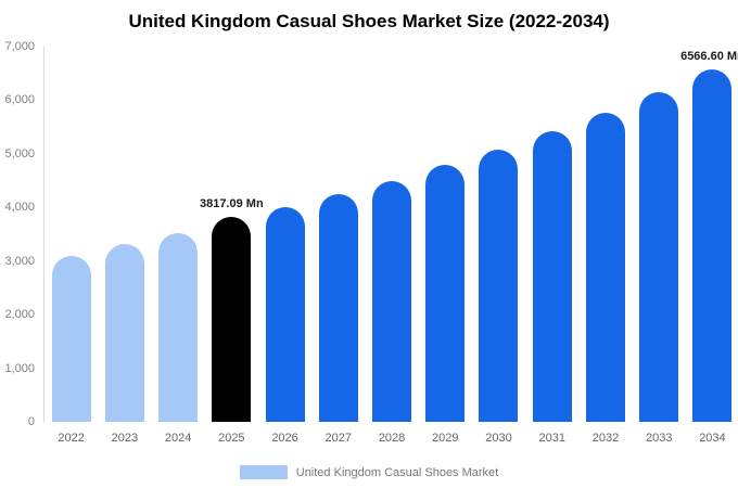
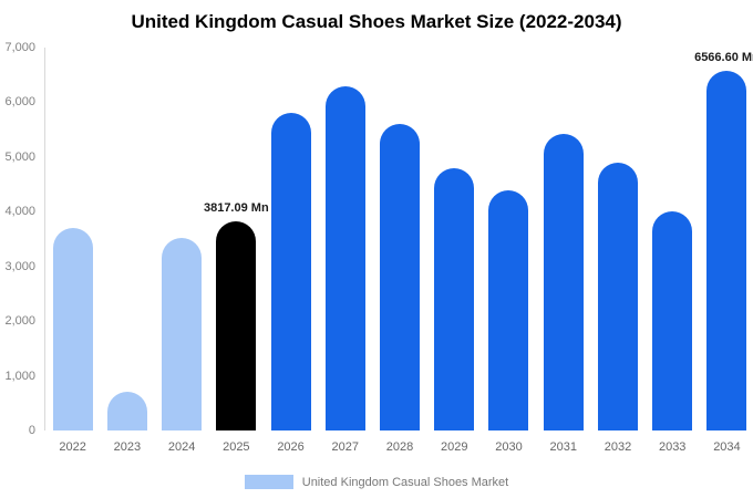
2022: 3100 -> 3700
2023: 3300 -> 700
2026: 4000 -> 5800
2027: 4200 -> 6300
2028: 4500 -> 5600
2030: 5100 -> 4400
2032: 5800 -> 4900
2033: 6200 -> 4000
